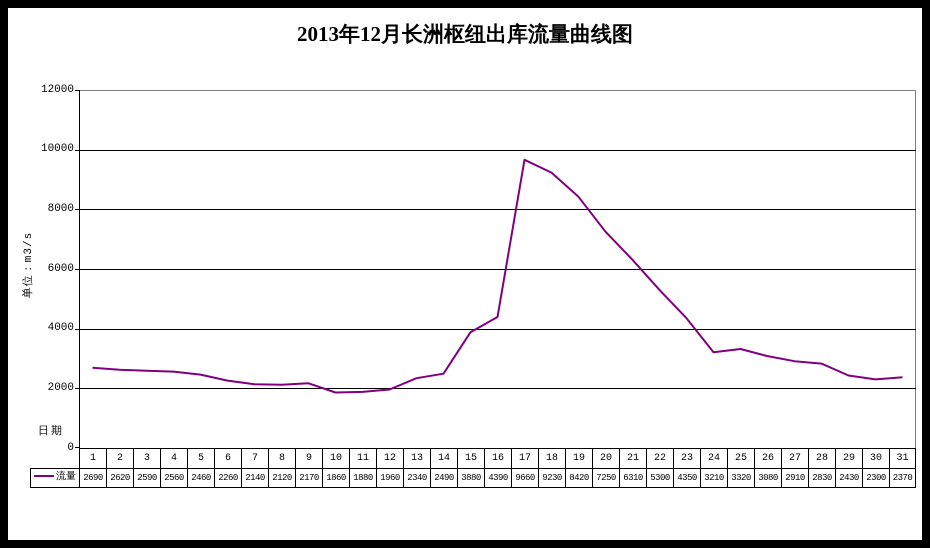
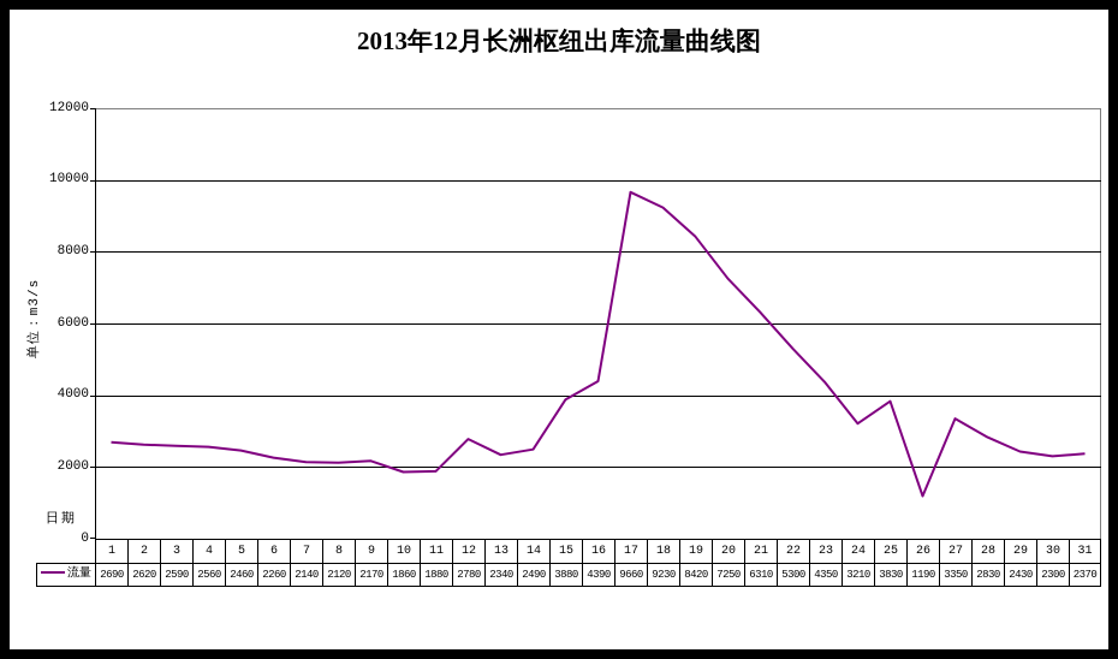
12: 1960 -> 2780
25: 3320 -> 3830
26: 3080 -> 1190
27: 2910 -> 3350
